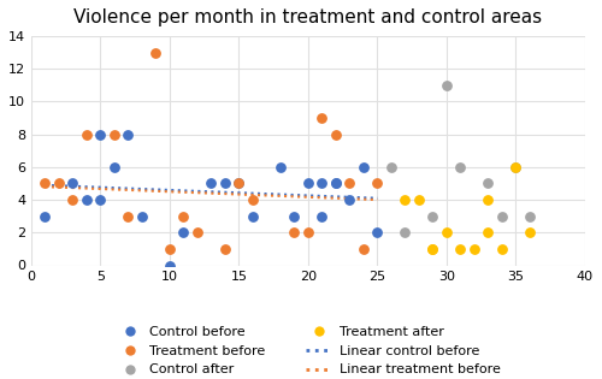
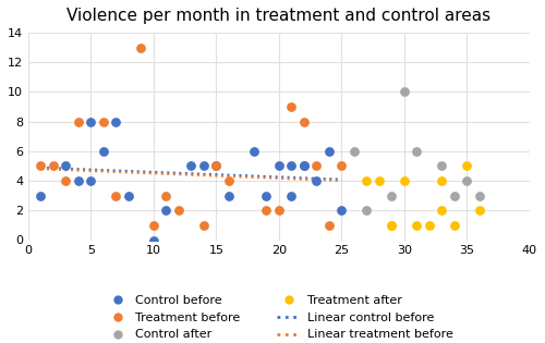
Control after/30: 11 -> 10
Treatment after/30: 2 -> 4
Control after/35: 6 -> 4
Treatment after/35: 6 -> 5
